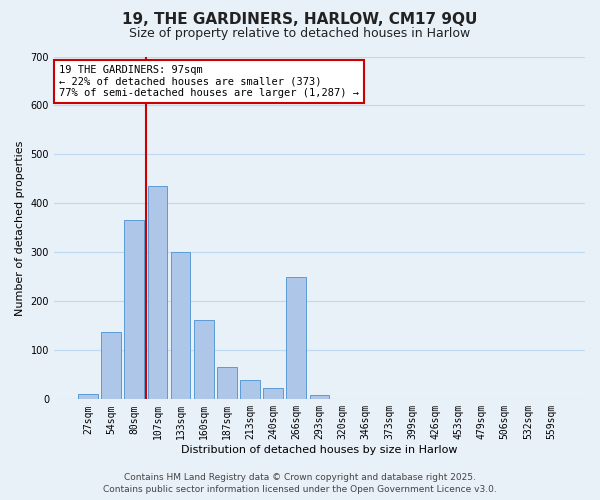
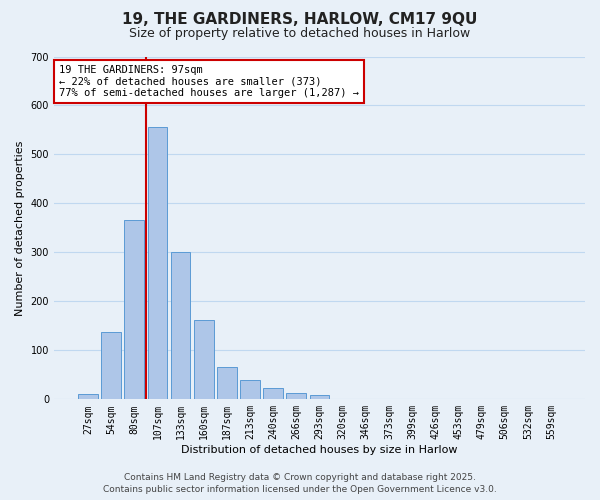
107sqm: 435 -> 557
266sqm: 250 -> 13
